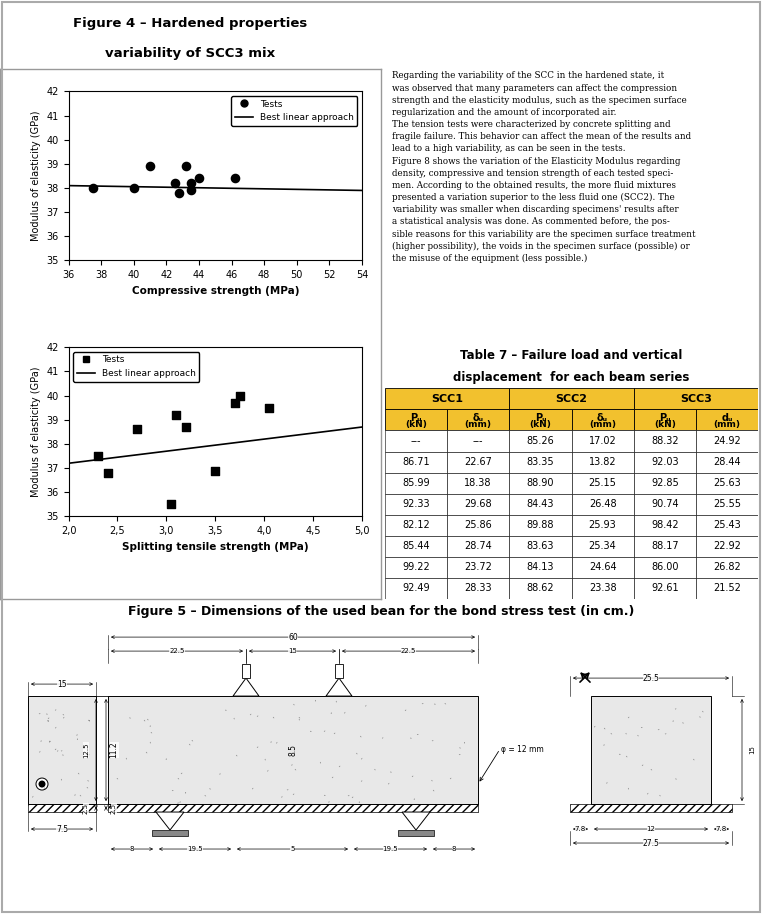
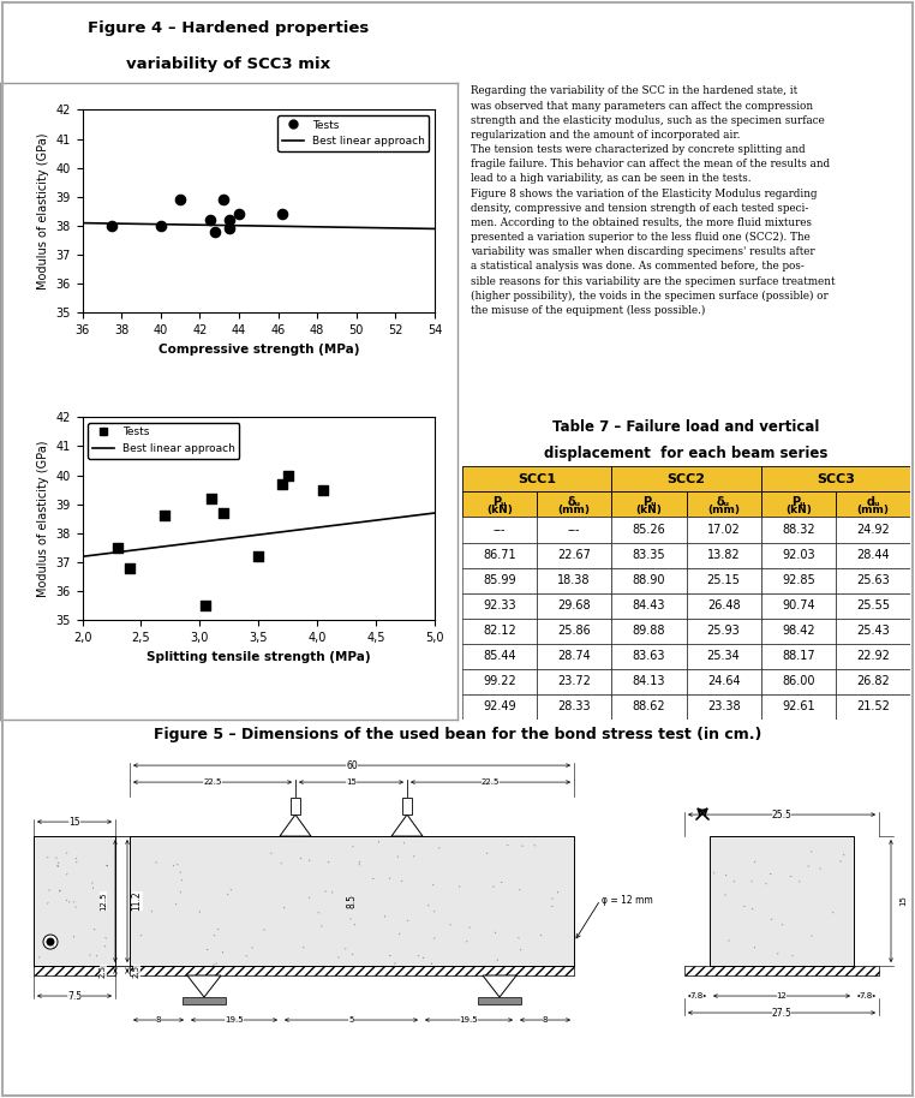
3,5: 36.9 -> 37.2
